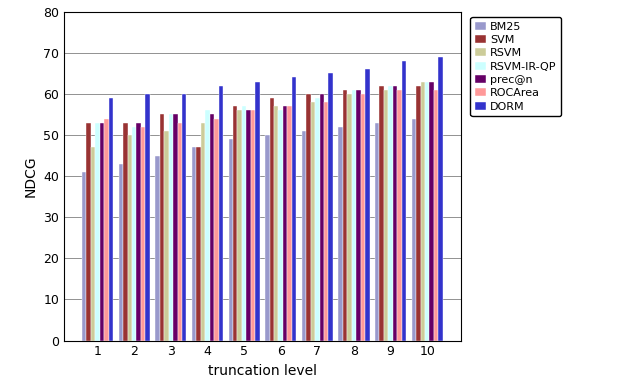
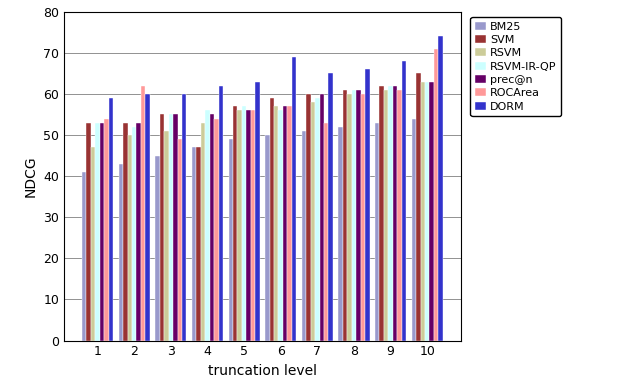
ROCArea/2: 52 -> 62
ROCArea/3: 53 -> 49
DORM/6: 64 -> 69
ROCArea/7: 58 -> 53
SVM/10: 62 -> 65
ROCArea/10: 61 -> 71
DORM/10: 69 -> 74
